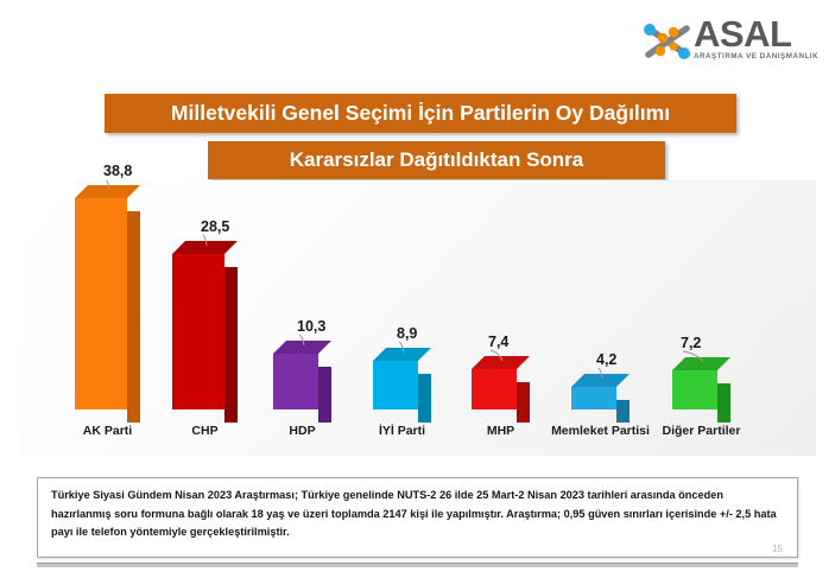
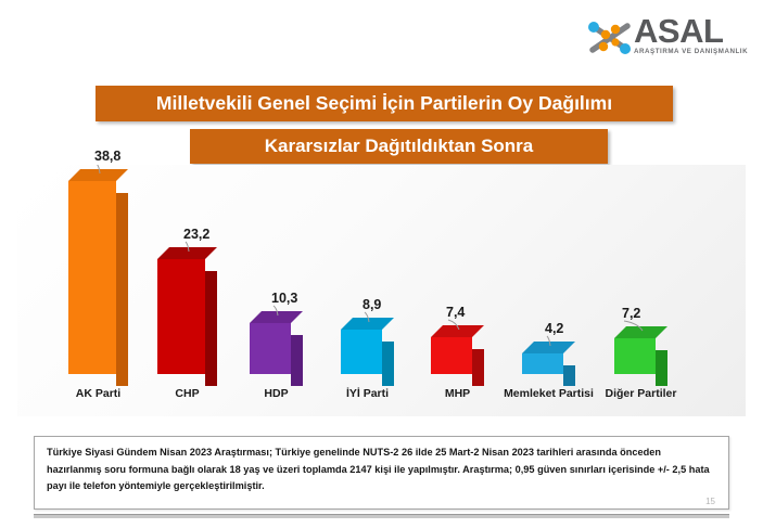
CHP: 28,5 -> 23,2
